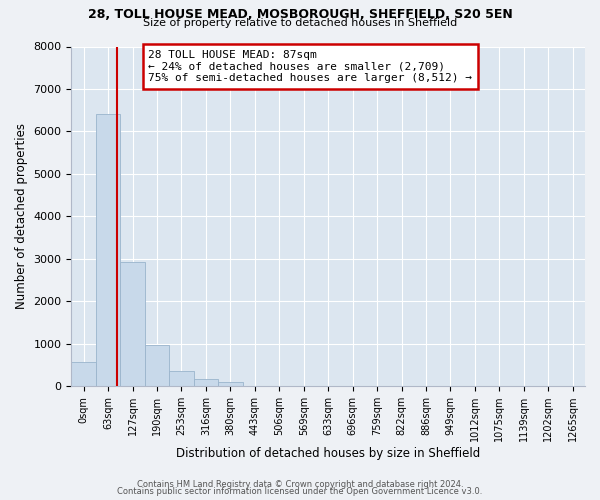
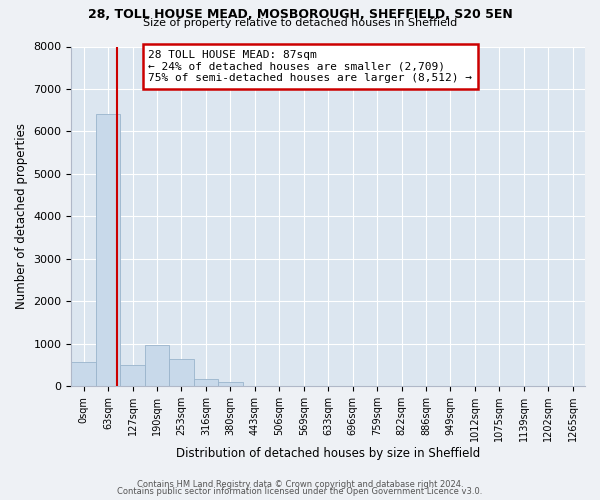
127sqm: 2920 -> 500
253sqm: 350 -> 650
